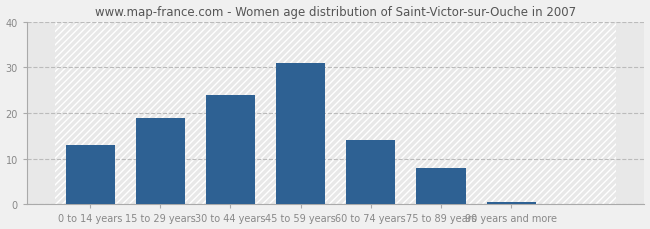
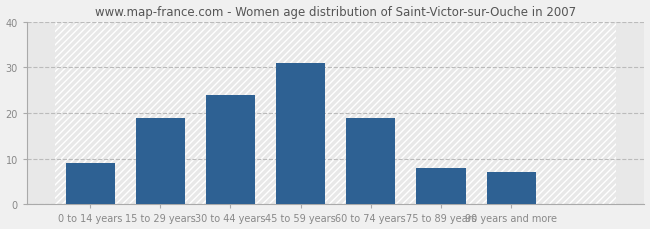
0 to 14 years: 13.0 -> 9.0
60 to 74 years: 14.0 -> 19.0
90 years and more: 0.5 -> 7.0
